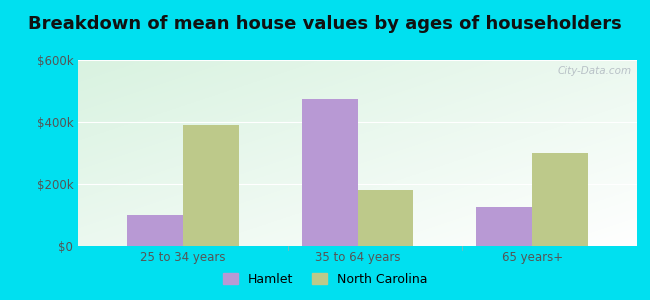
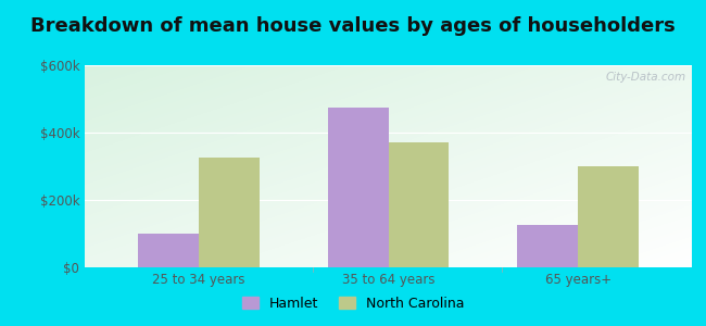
North Carolina/25 to 34 years: $390k -> $325k
North Carolina/35 to 64 years: $180k -> $370k
